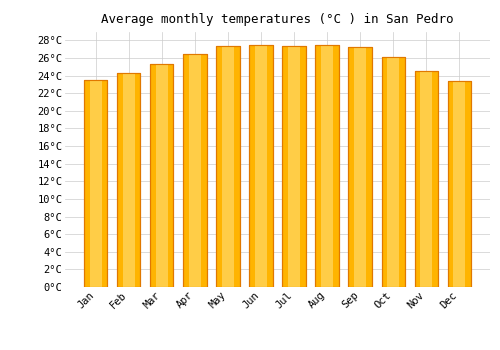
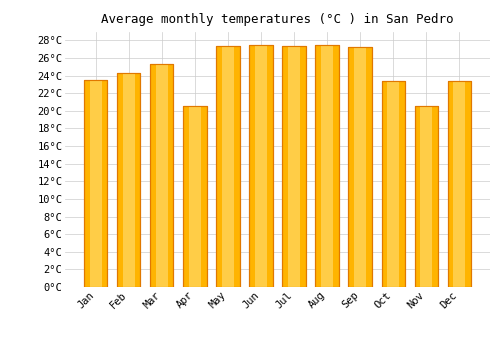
Apr: 26.5°C -> 20.6°C
Oct: 26.1°C -> 23.4°C
Nov: 24.5°C -> 20.6°C
